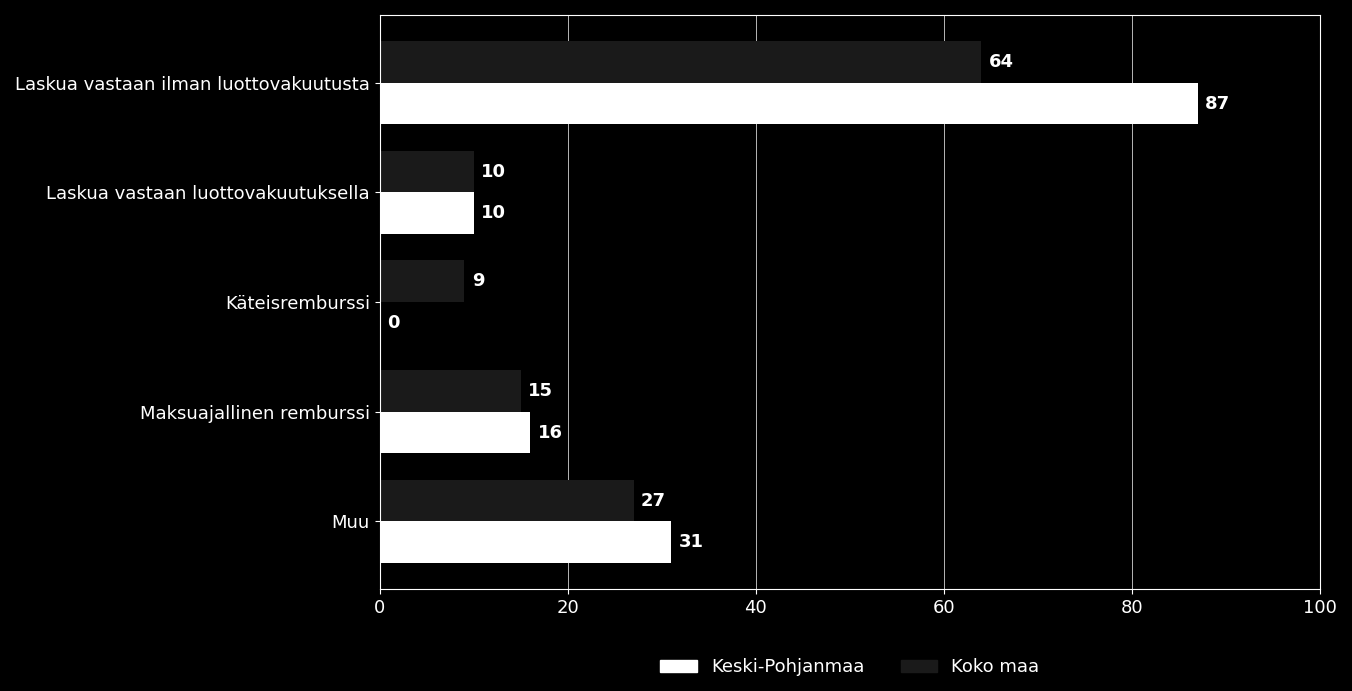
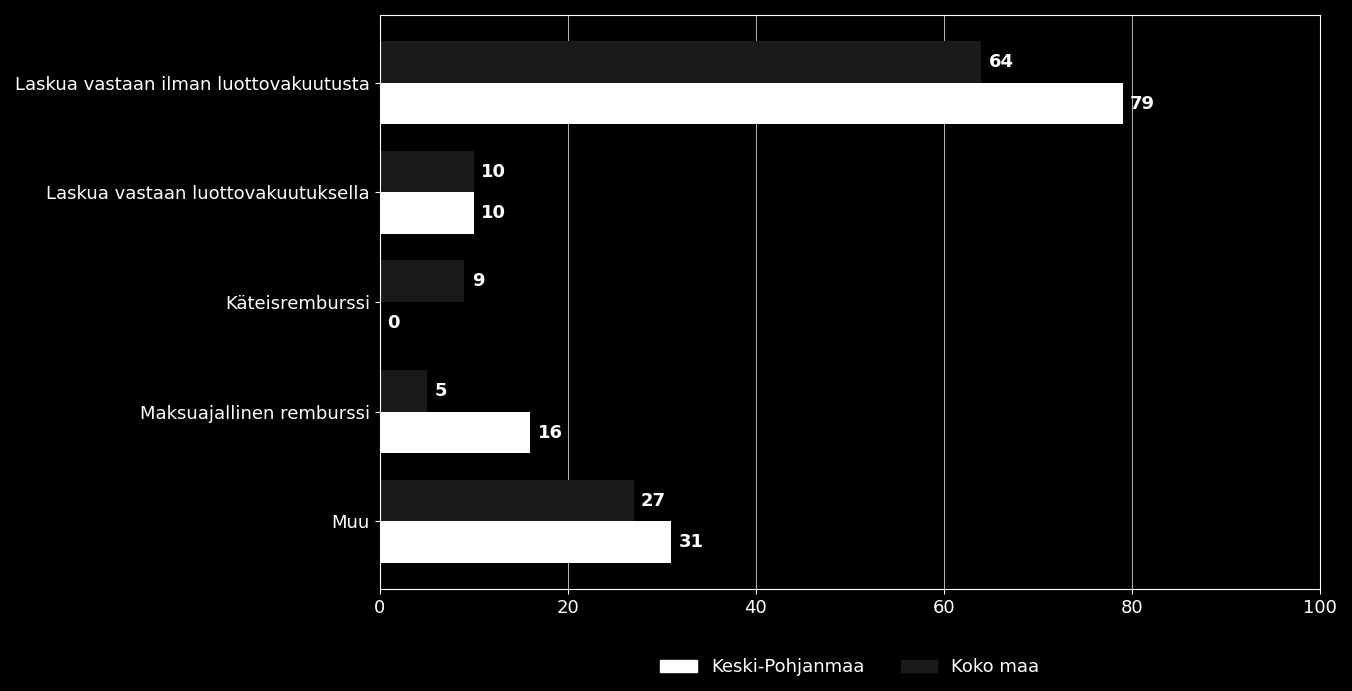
Keski-Pohjanmaa/Laskua vastaan ilman luottovakuutusta: 87 -> 79
Koko maa/Maksuajallinen remburssi: 15 -> 5
